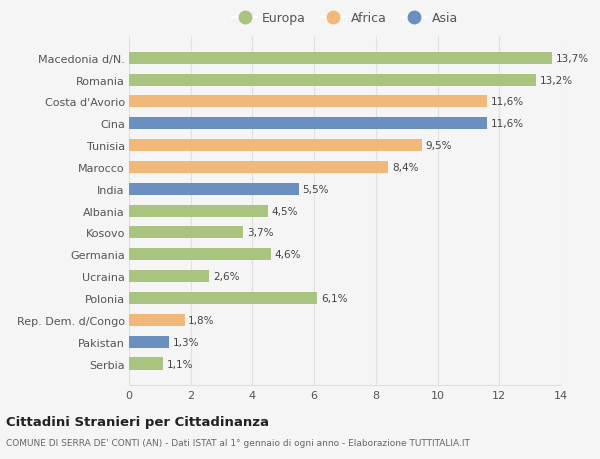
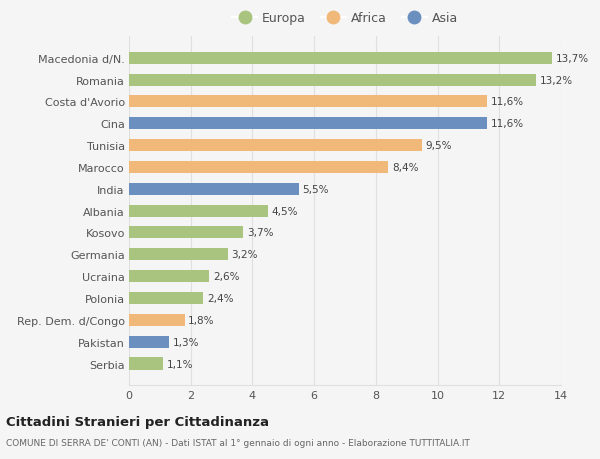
Germania: 4,6% -> 3,2%
Polonia: 6,1% -> 2,4%
